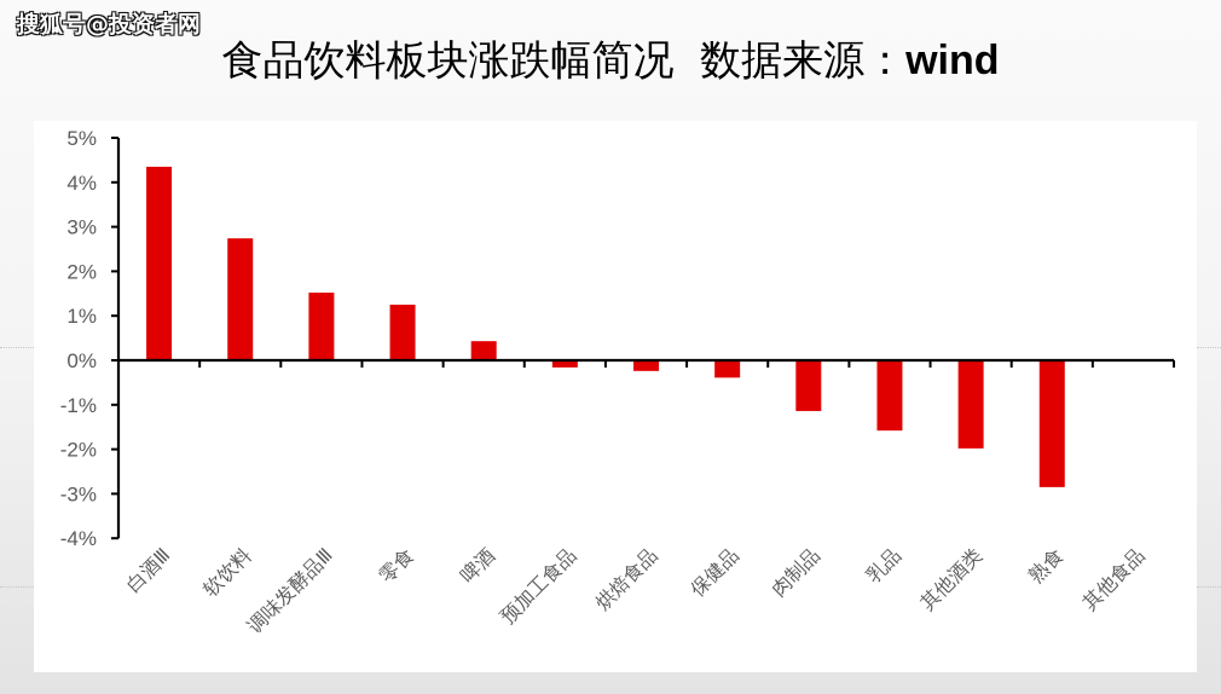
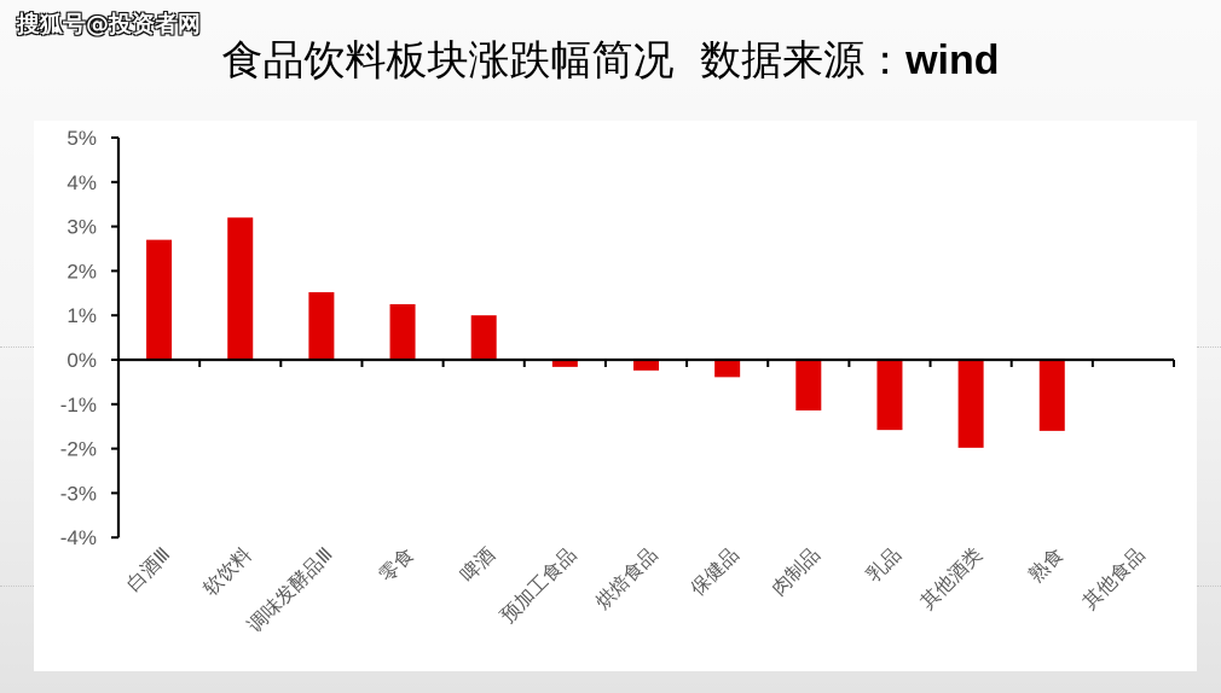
白酒Ⅲ: 4.3% -> 2.7%
软饮料: 2.7% -> 3.2%
啤酒: 0.4% -> 1.0%
熟食: -2.9% -> -1.6%
